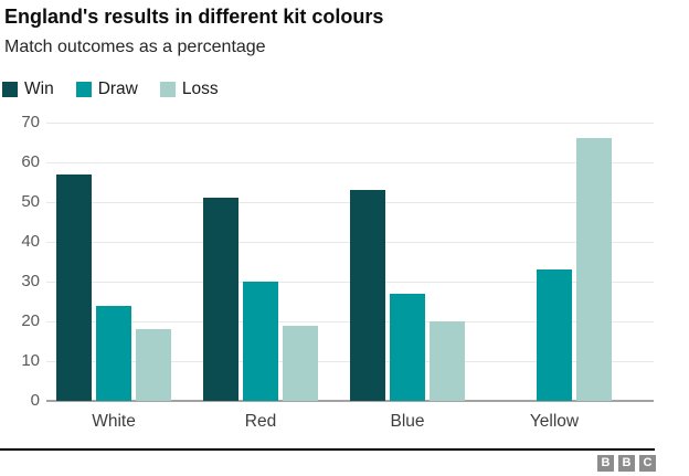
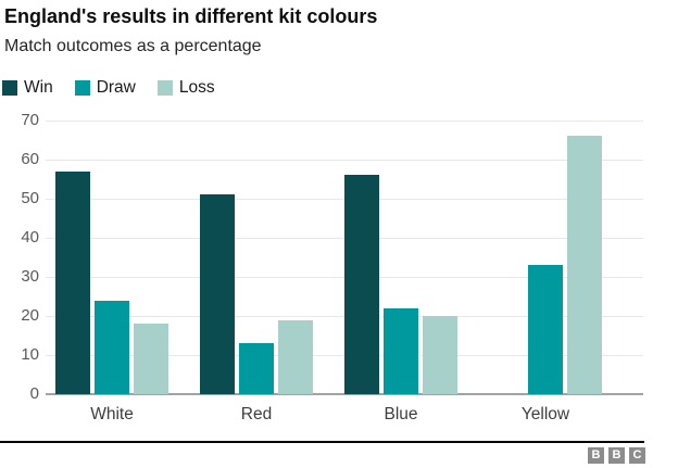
Draw/Red: 30 -> 13
Win/Blue: 53 -> 56
Draw/Blue: 27 -> 22
